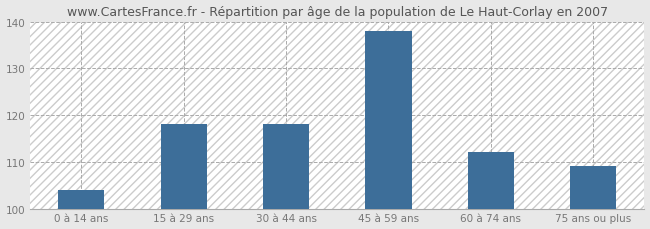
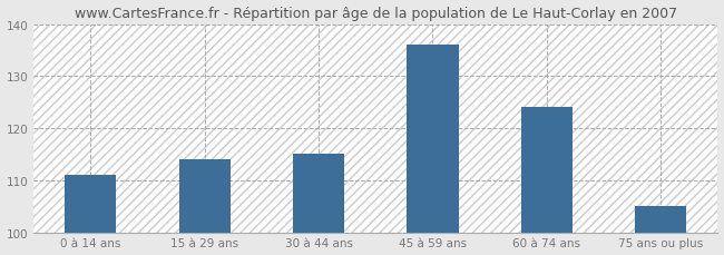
0 à 14 ans: 104 -> 111
15 à 29 ans: 118 -> 114
30 à 44 ans: 118 -> 115
45 à 59 ans: 138 -> 136
60 à 74 ans: 112 -> 124
75 ans ou plus: 109 -> 105
